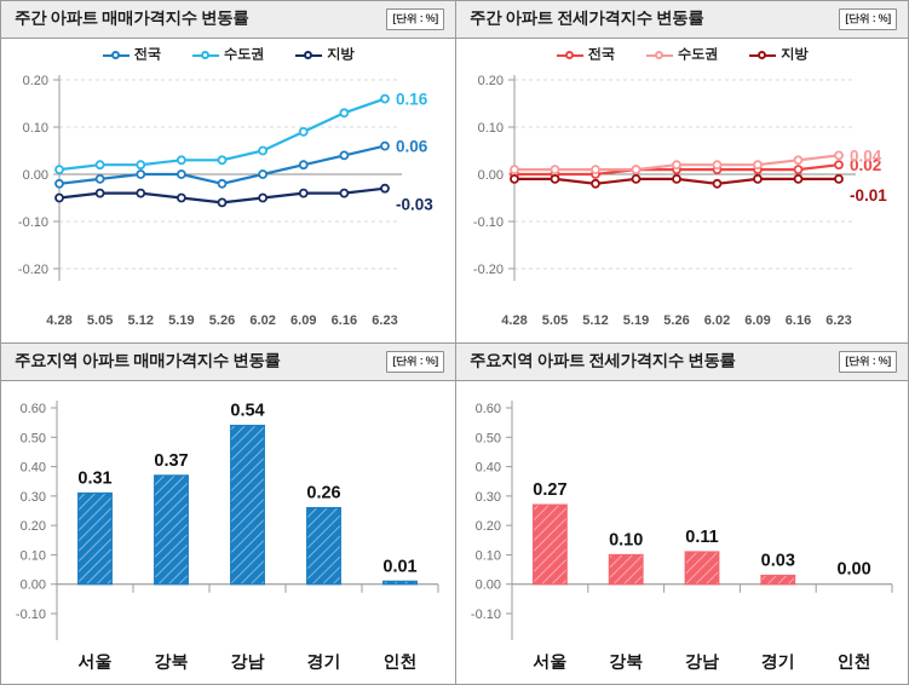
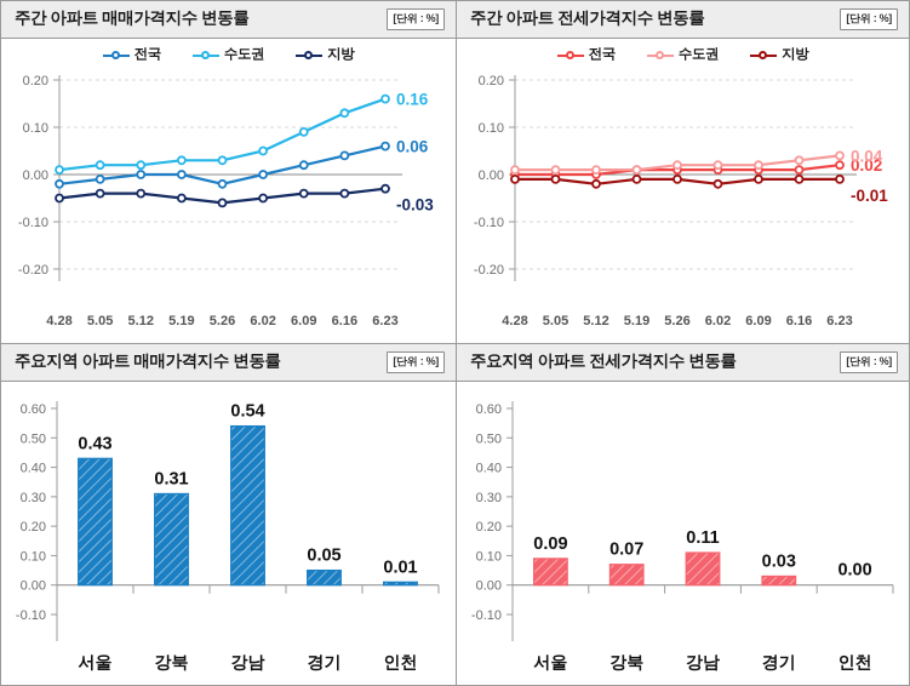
주요지역 아파트 매매가격지수 변동률/서울: 0.31 -> 0.43
주요지역 아파트 매매가격지수 변동률/강북: 0.37 -> 0.31
주요지역 아파트 매매가격지수 변동률/경기: 0.26 -> 0.05
주요지역 아파트 전세가격지수 변동률/서울: 0.27 -> 0.09
주요지역 아파트 전세가격지수 변동률/강북: 0.10 -> 0.07
